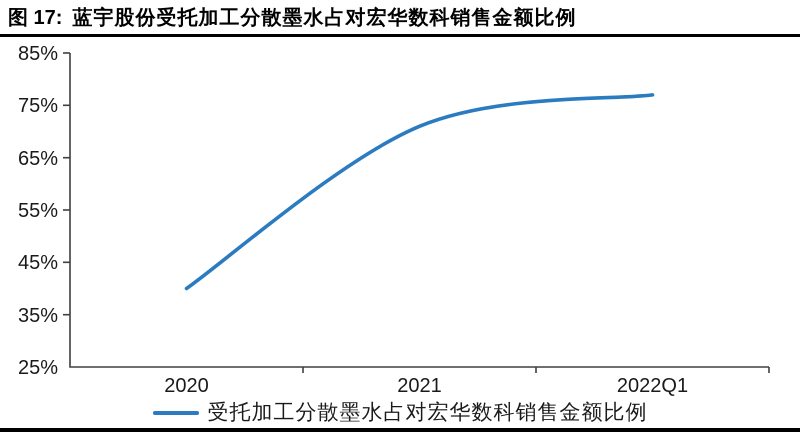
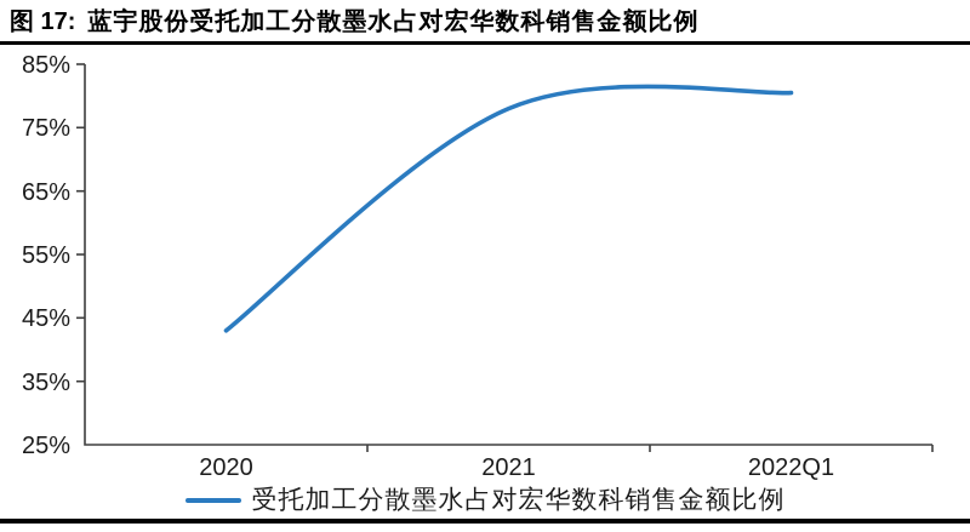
2020: 40% -> 43%
2021: 71% -> 78%
2022Q1: 77% -> 80%
